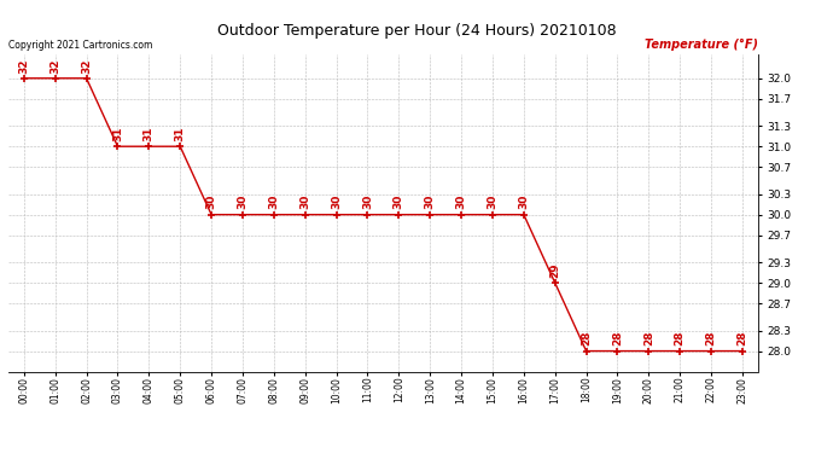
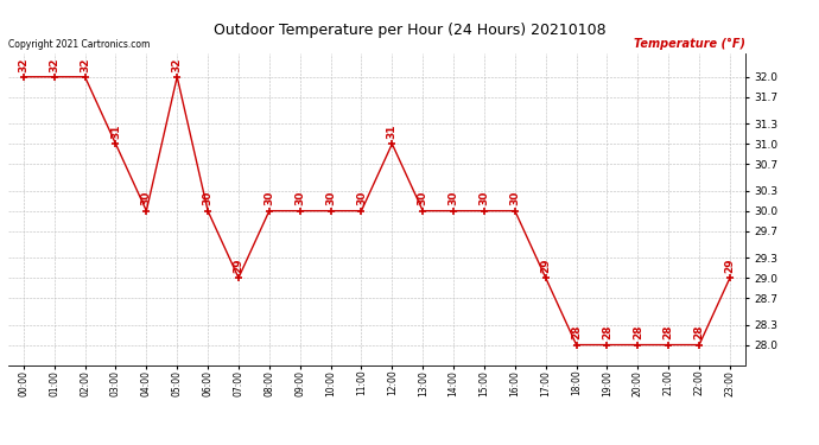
04:00: 31 -> 30
05:00: 31 -> 32
07:00: 30 -> 29
12:00: 30 -> 31
23:00: 28 -> 29
